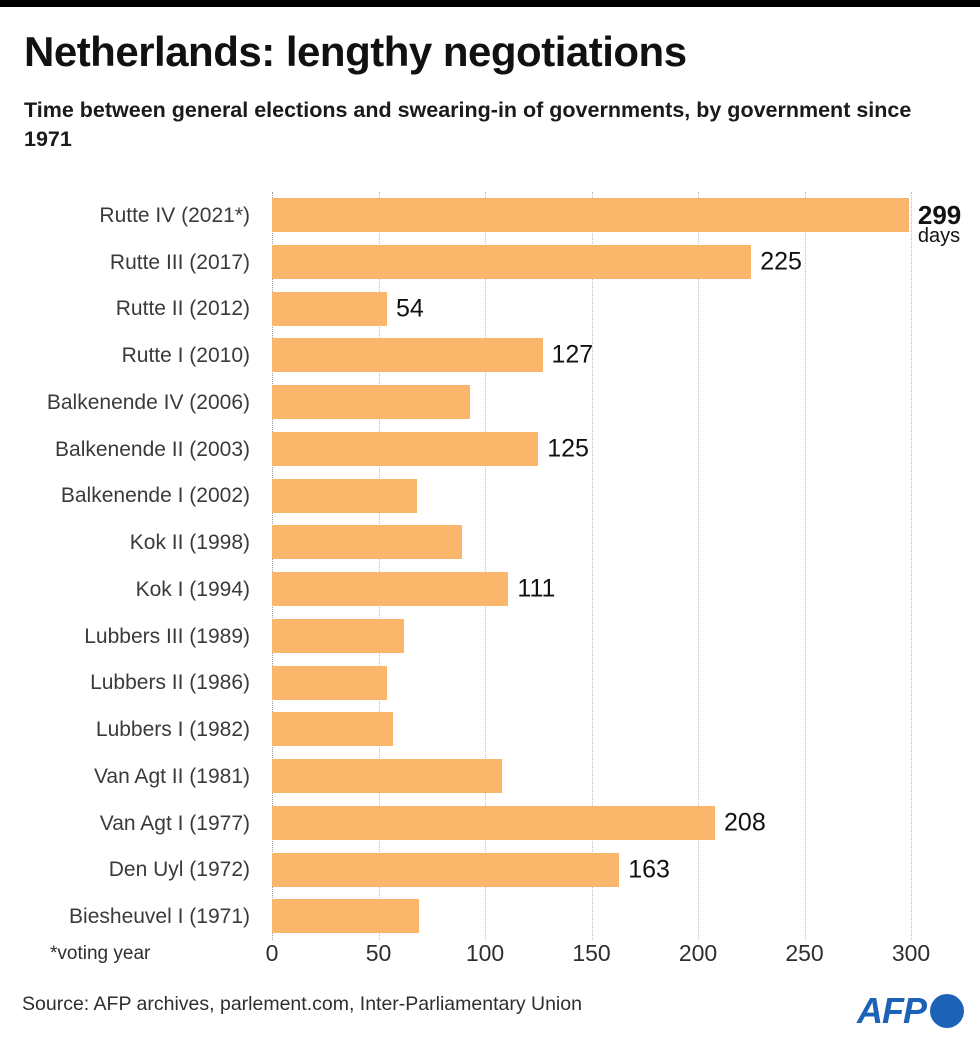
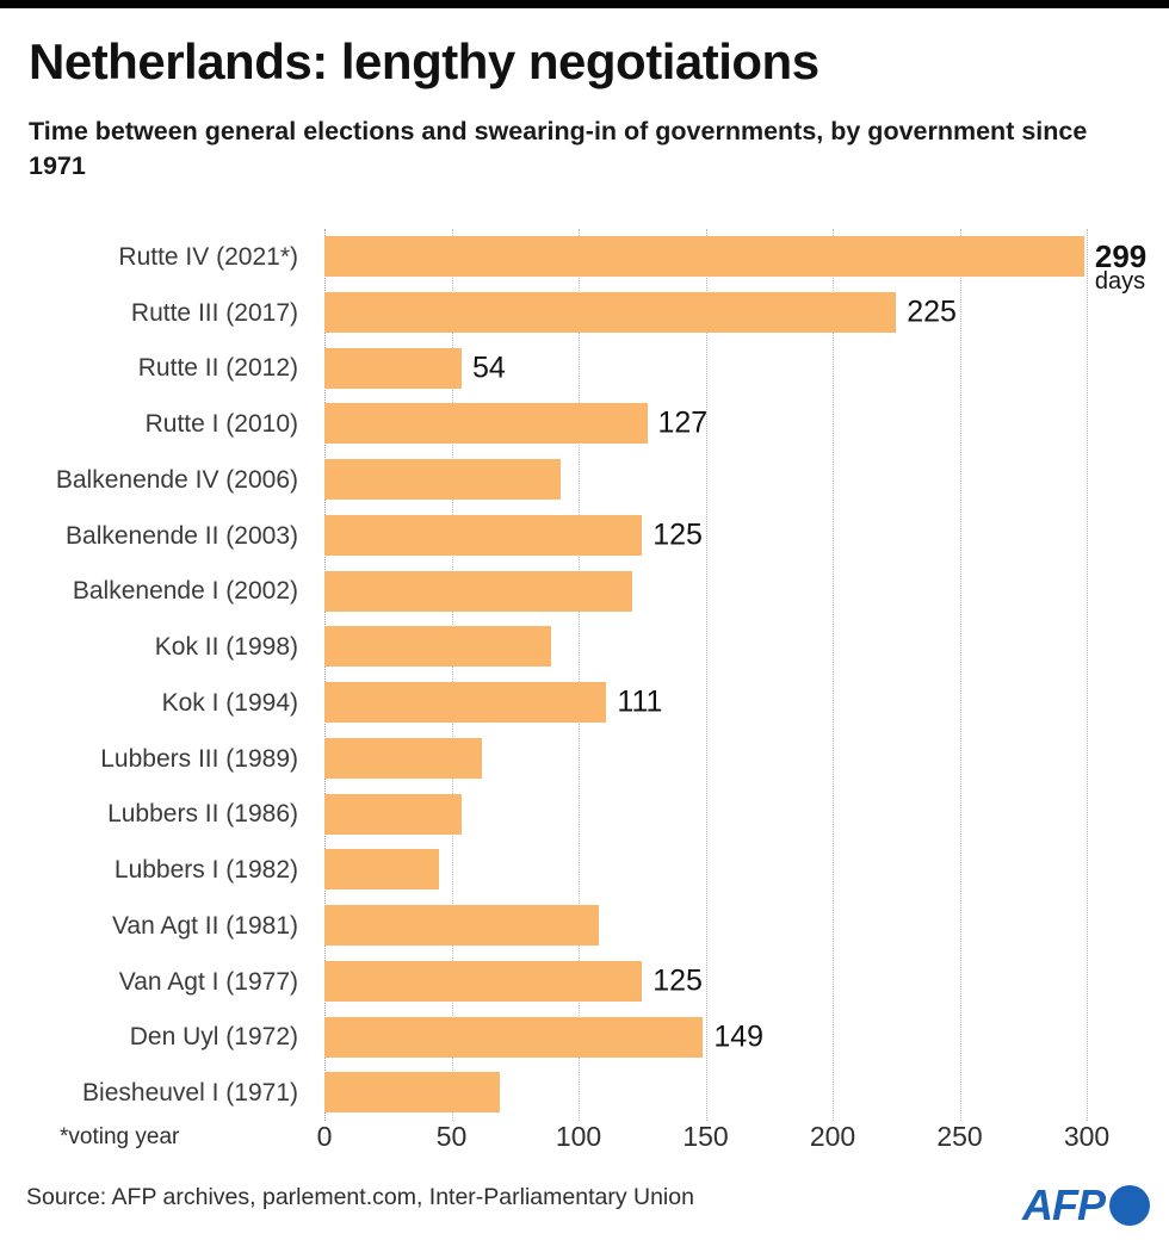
Balkenende I (2002): 68 -> 121
Lubbers I (1982): 57 -> 45
Van Agt I (1977): 208 -> 125
Den Uyl (1972): 163 -> 149
